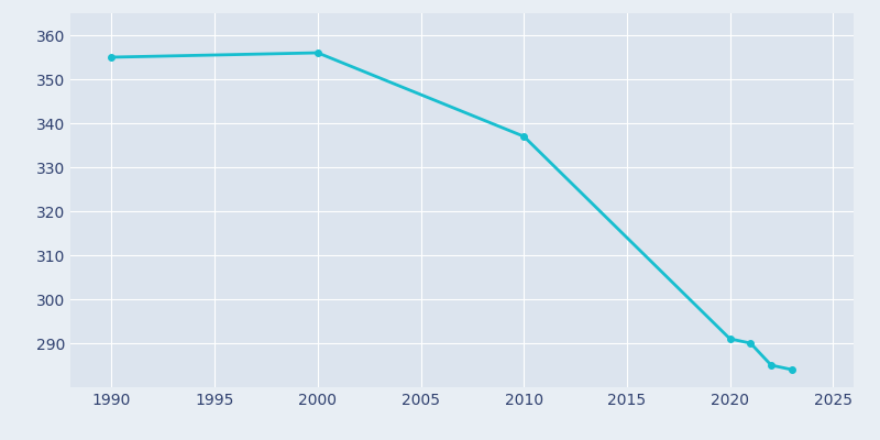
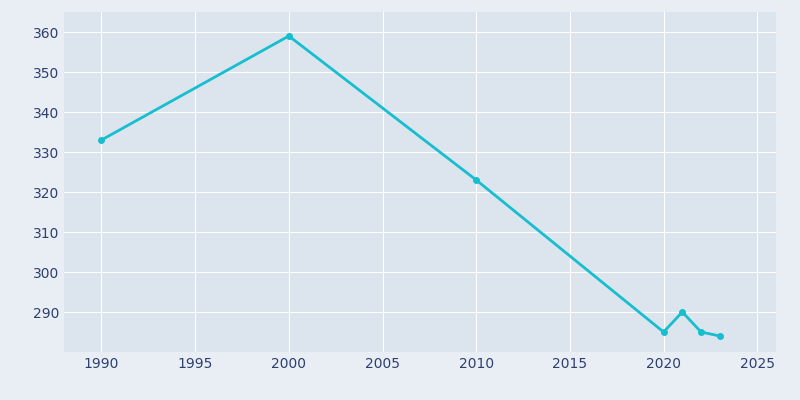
1990: 355 -> 333
2000: 356 -> 359
2010: 337 -> 323
2020: 291 -> 285
